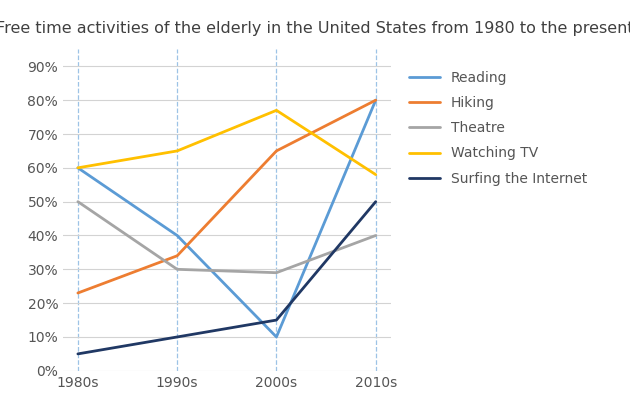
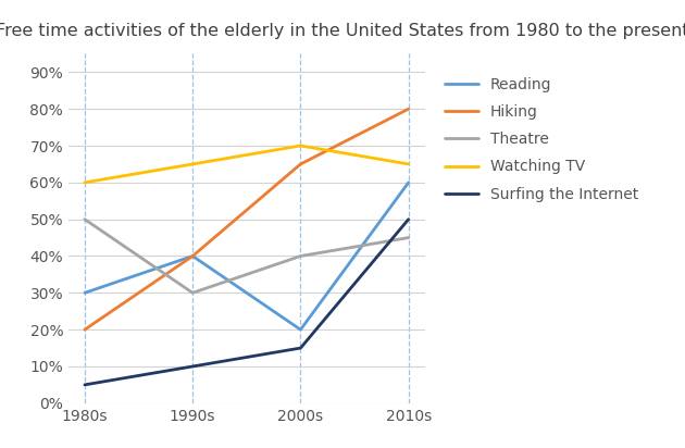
Reading/1980s: 60% -> 30%
Hiking/1980s: 23% -> 20%
Hiking/1990s: 34% -> 40%
Reading/2000s: 10% -> 20%
Theatre/2000s: 29% -> 40%
Watching TV/2000s: 77% -> 70%
Reading/2010s: 80% -> 60%
Theatre/2010s: 40% -> 45%
Watching TV/2010s: 58% -> 65%
